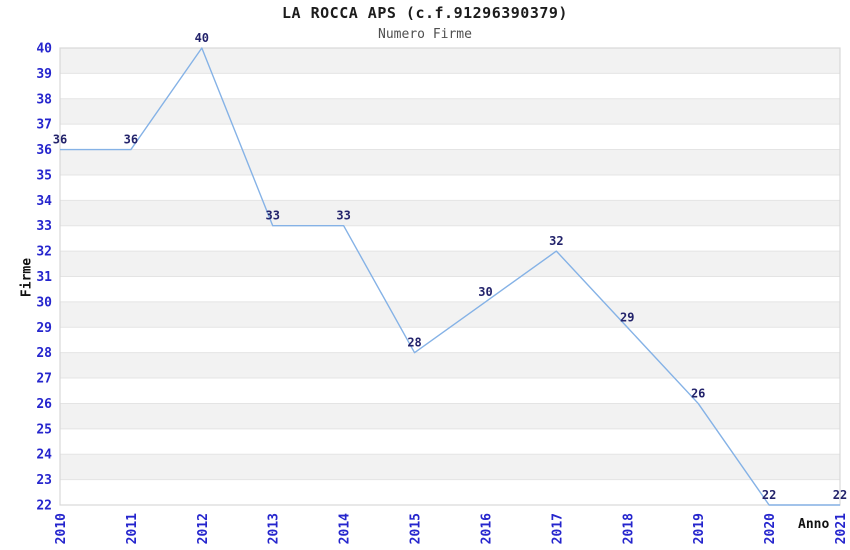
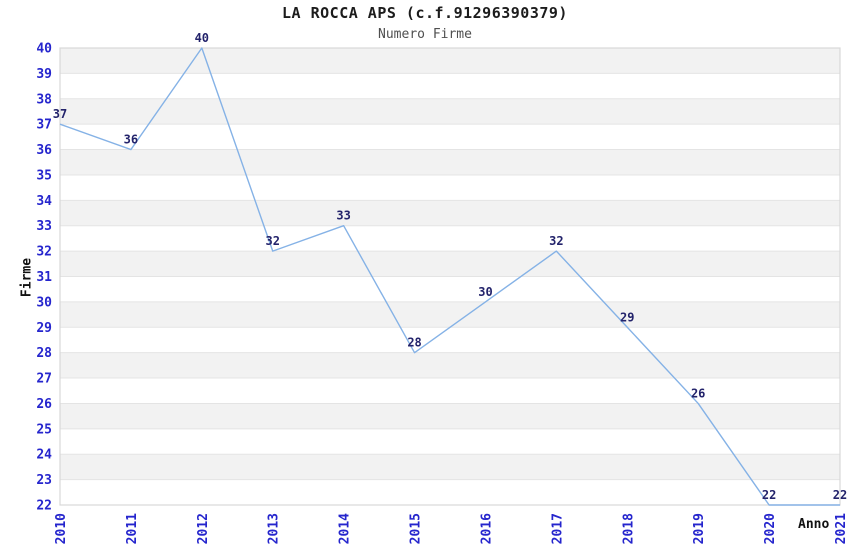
2010: 36 -> 37
2013: 33 -> 32
